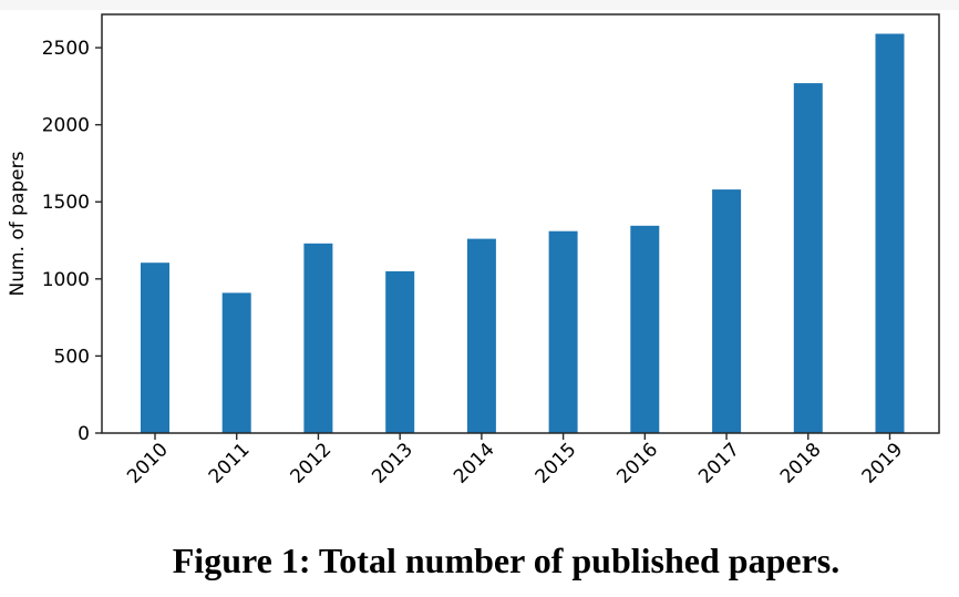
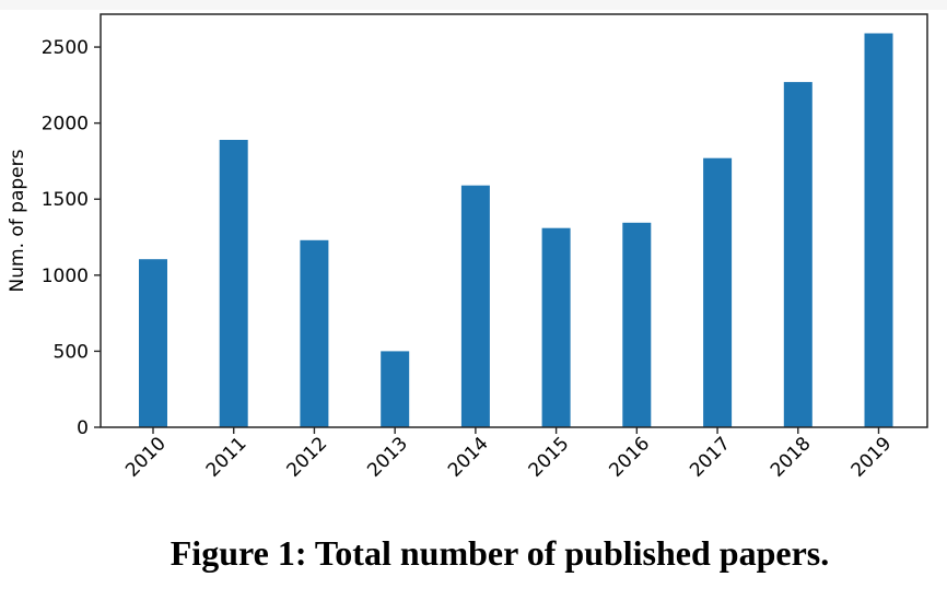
2011: 910 -> 1890
2013: 1050 -> 500
2014: 1260 -> 1590
2017: 1580 -> 1770
